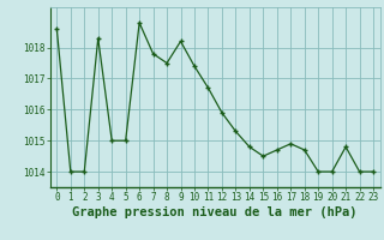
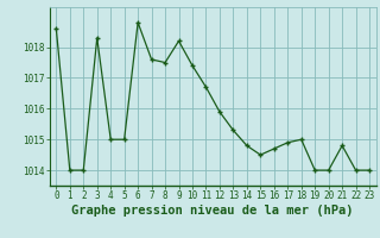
7: 1017.8 -> 1017.6
18: 1014.7 -> 1015.0
